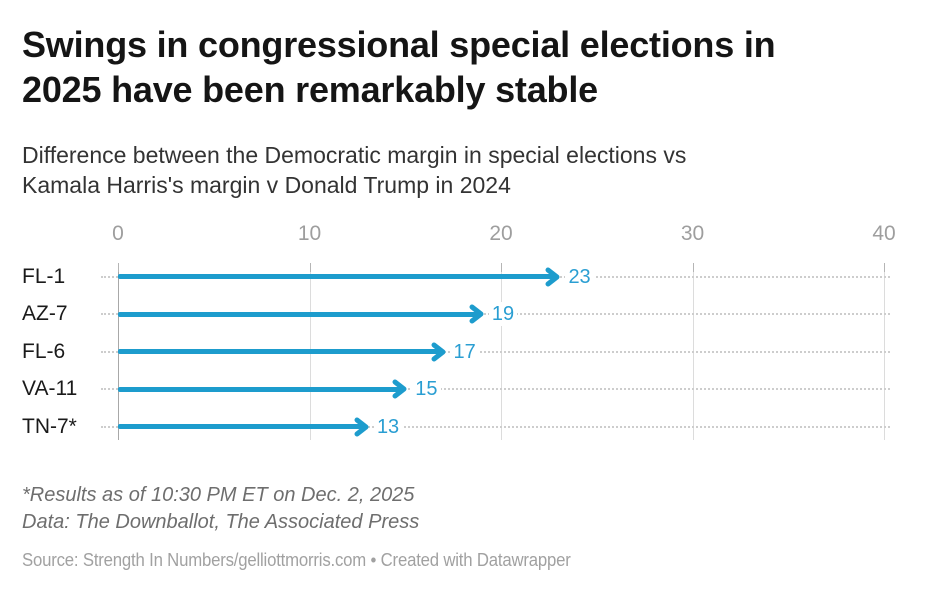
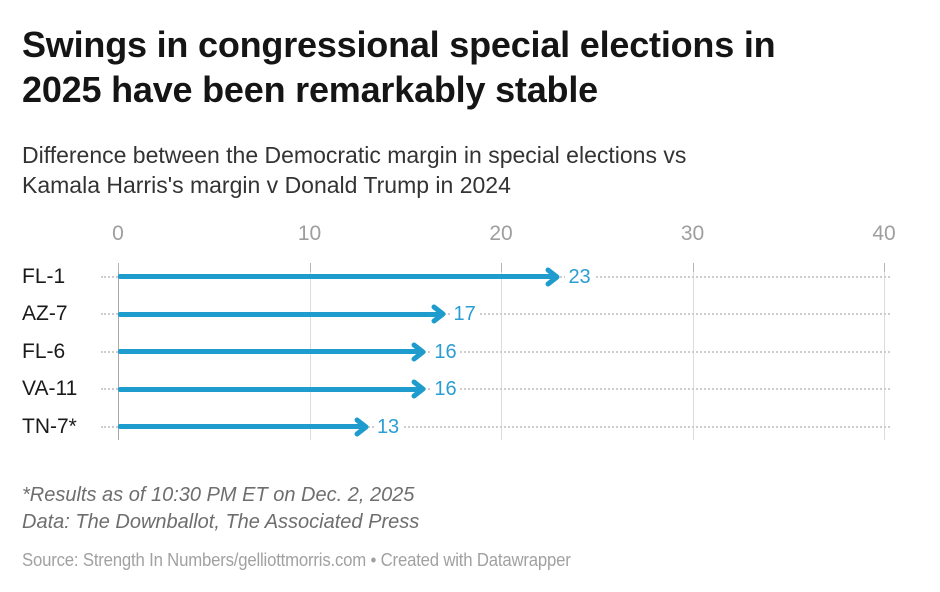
AZ-7: 19 -> 17
FL-6: 17 -> 16
VA-11: 15 -> 16
